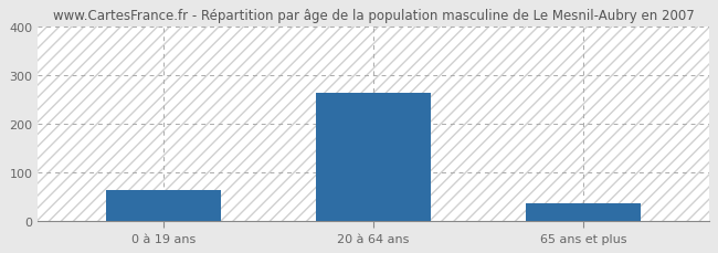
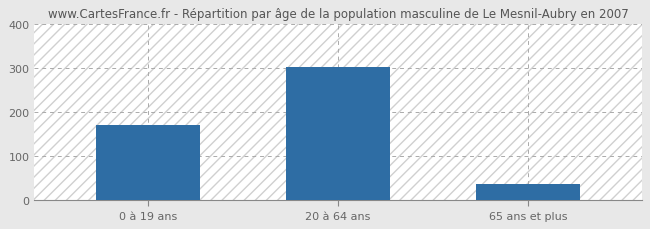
0 à 19 ans: 65 -> 170
20 à 64 ans: 265 -> 303
